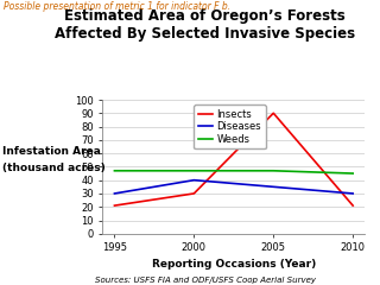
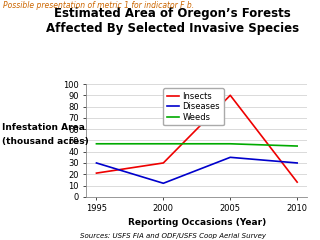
Diseases/2000: 40 -> 12
Insects/2010: 21 -> 13
